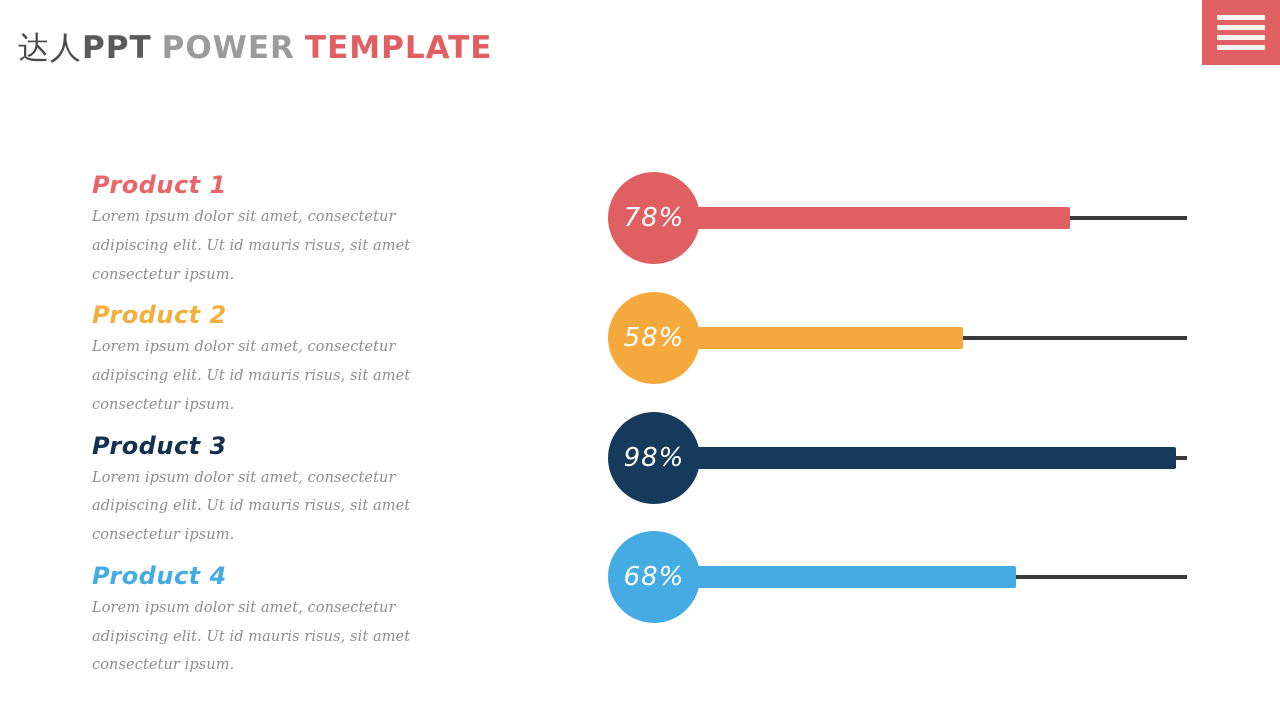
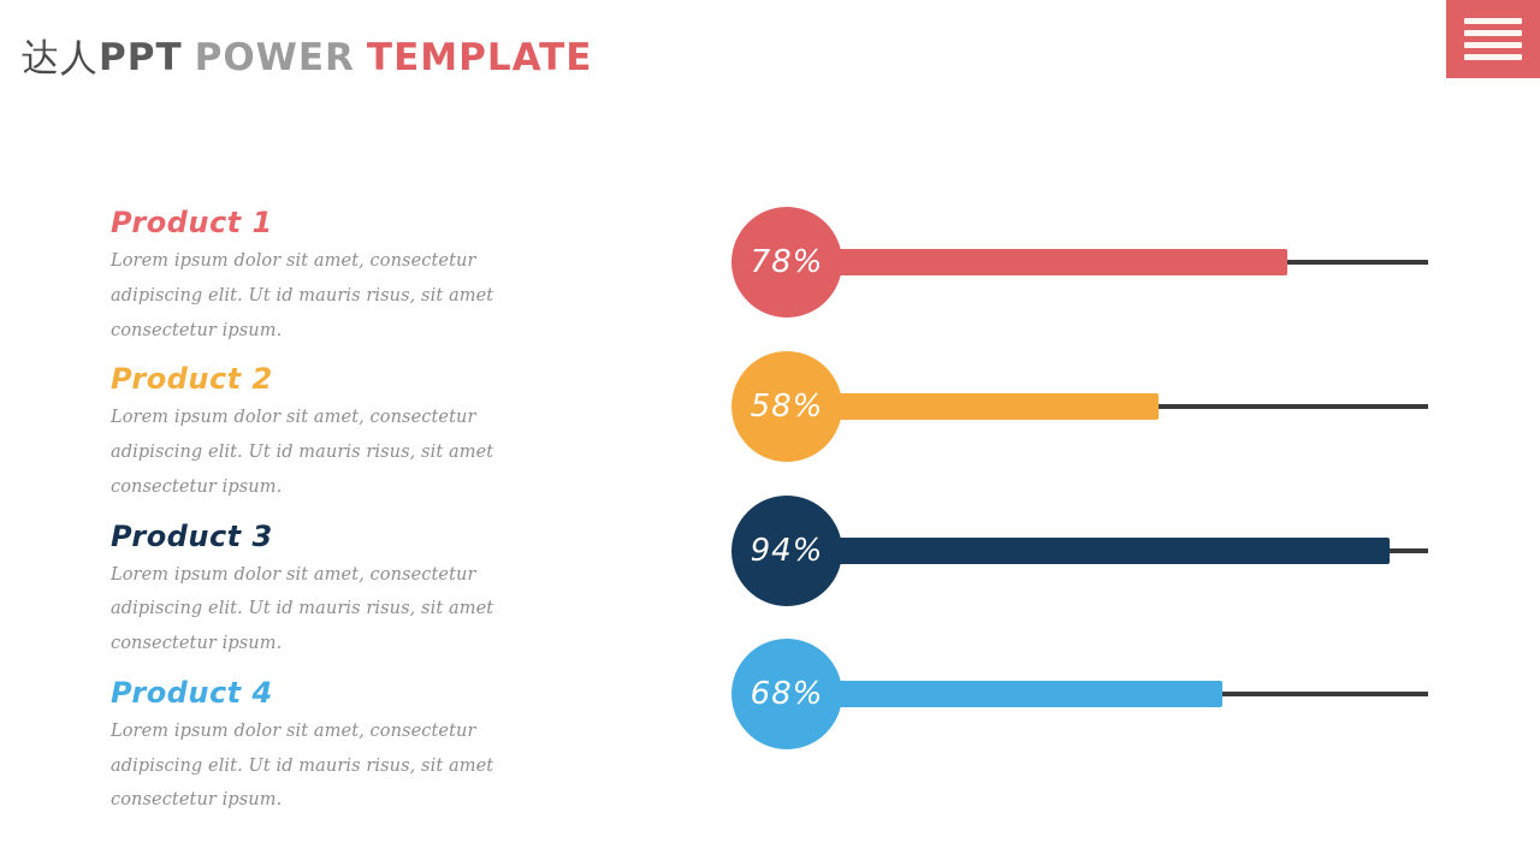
Product 3: 98% -> 94%
